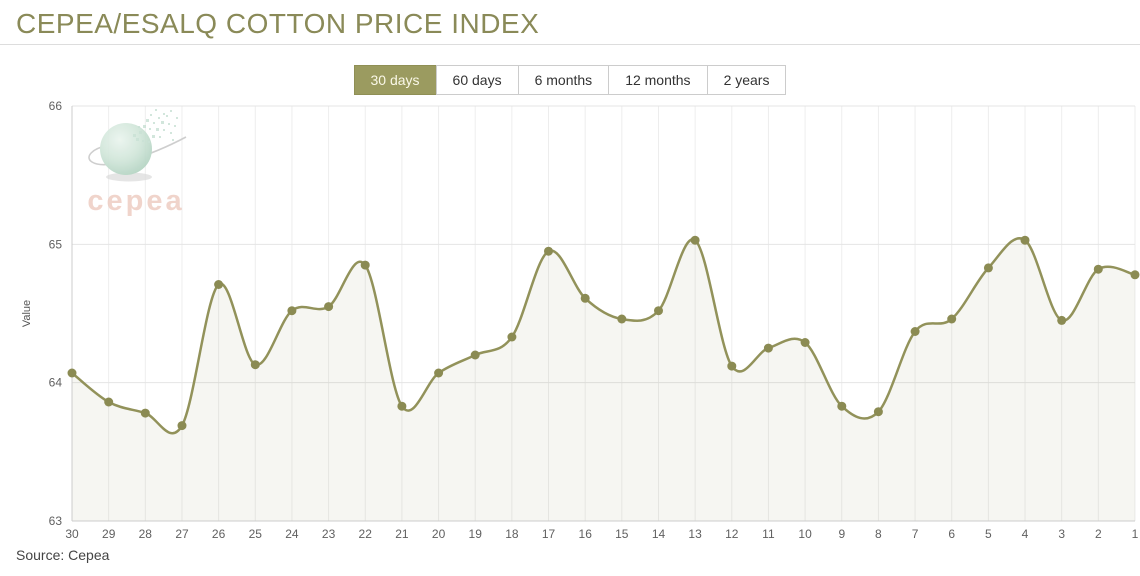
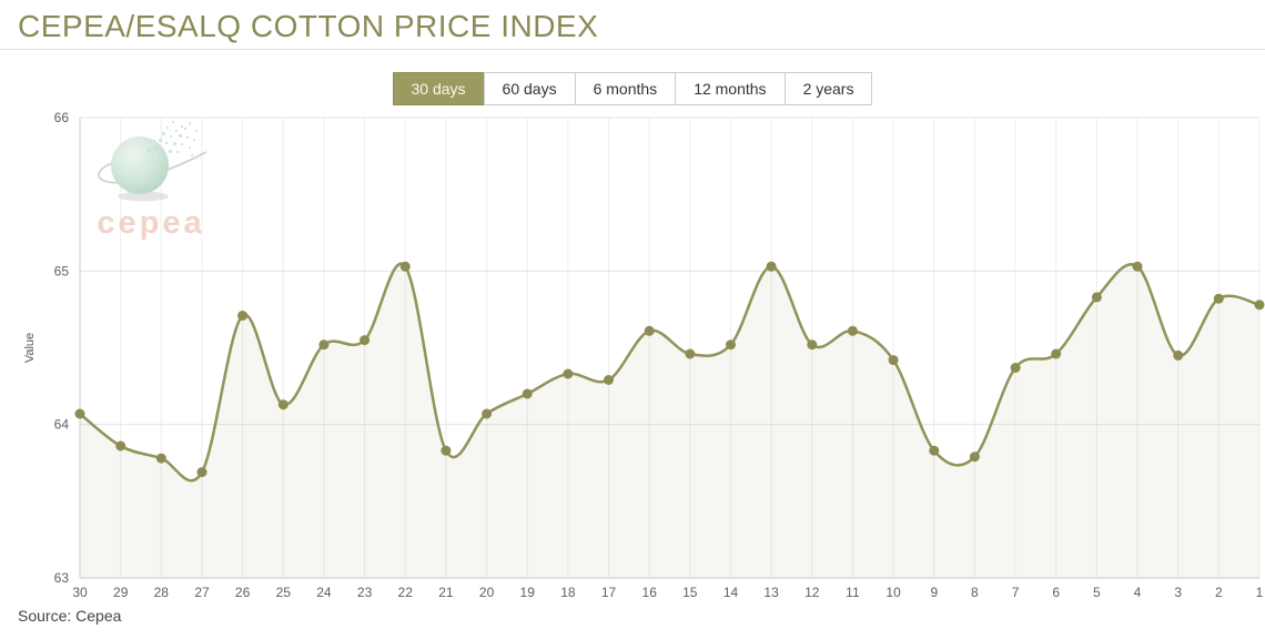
22: 64.85 -> 65.03
17: 64.95 -> 64.29
12: 64.12 -> 64.52
11: 64.25 -> 64.61
10: 64.29 -> 64.42
